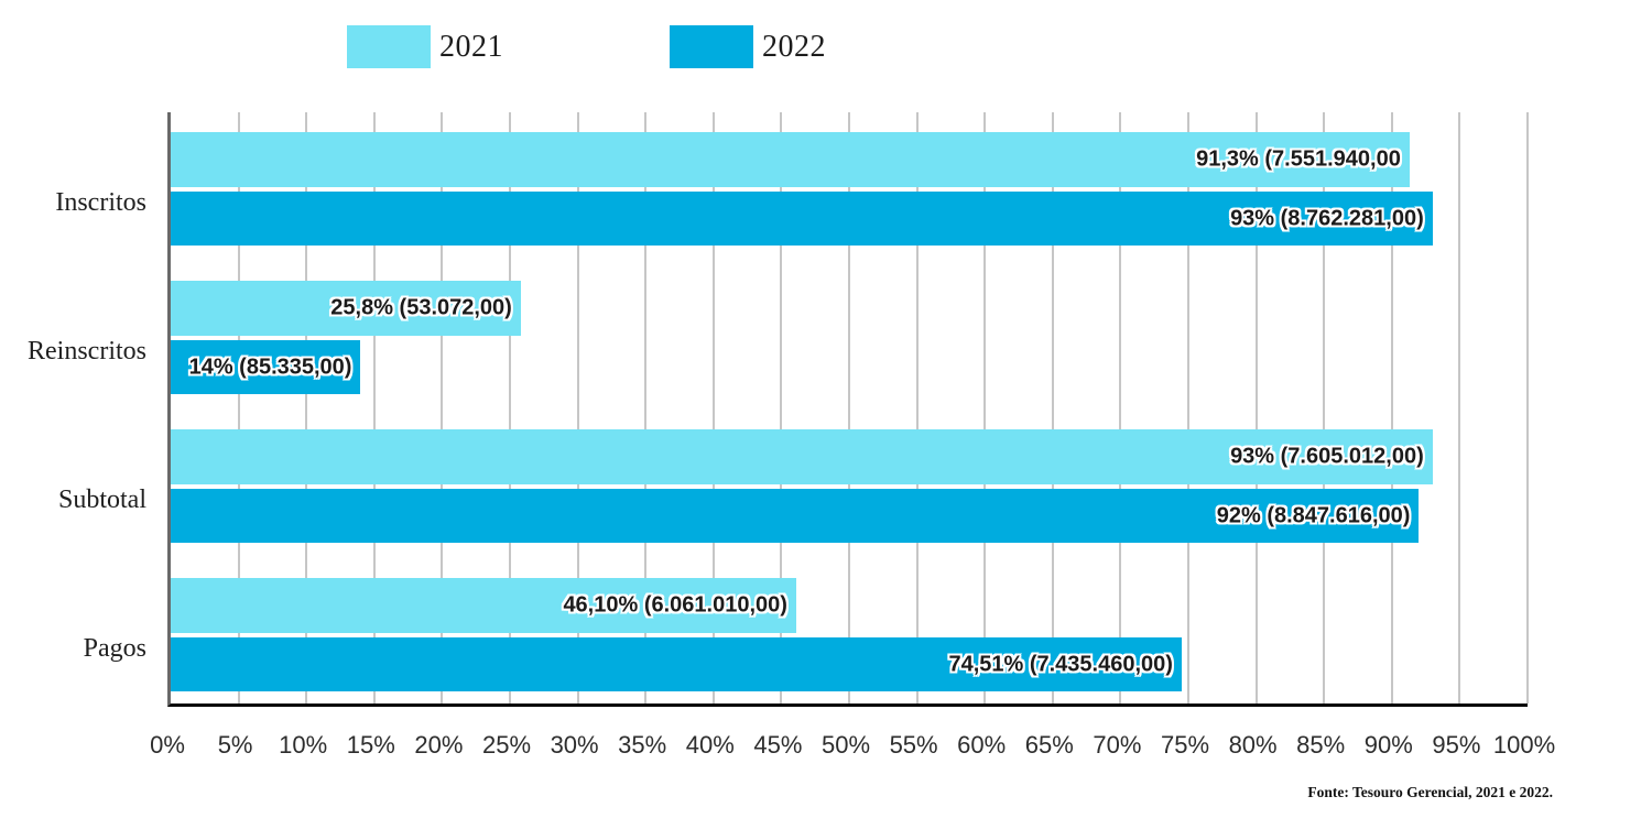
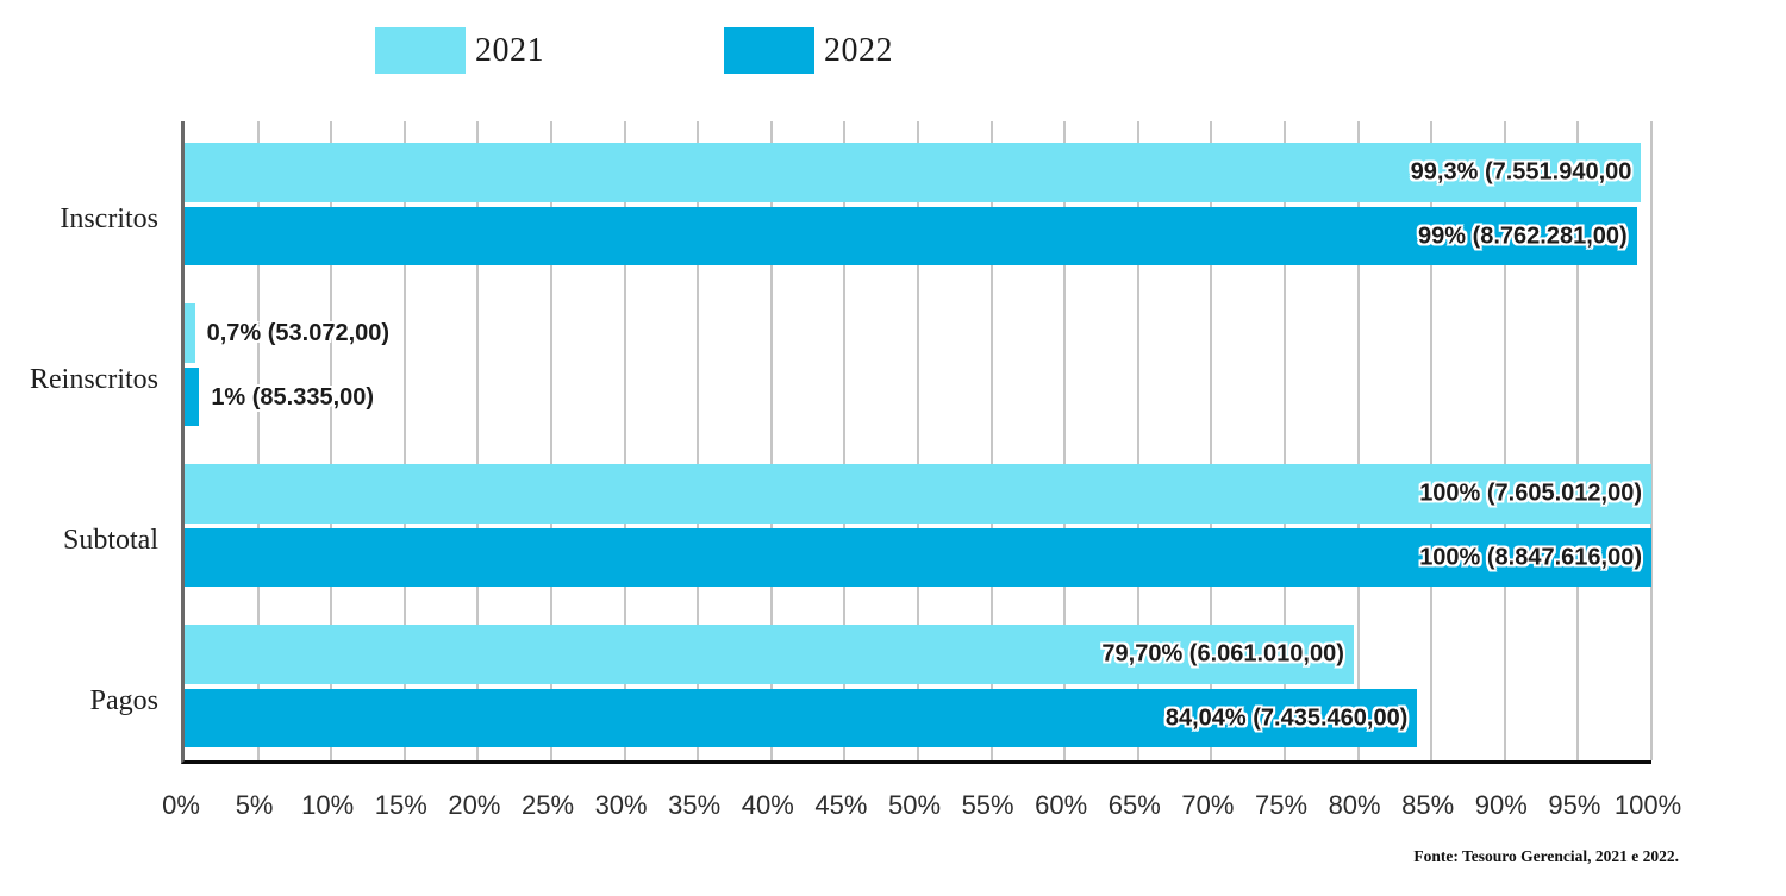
2021/Inscritos: 91,3% -> 99,3%
2022/Inscritos: 93% -> 99%
2021/Reinscritos: 25,8% -> 0,7%
2022/Reinscritos: 14% -> 1%
2021/Subtotal: 93% -> 100%
2022/Subtotal: 92% -> 100%
2021/Pagos: 46,10% -> 79,70%
2022/Pagos: 74,51% -> 84,04%
